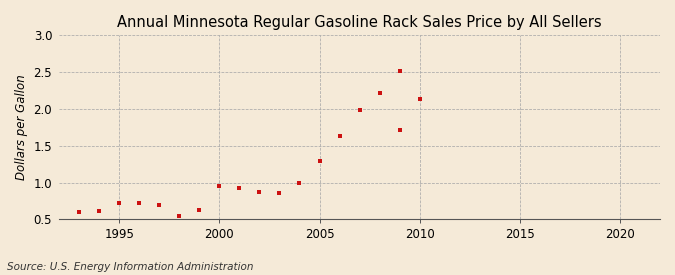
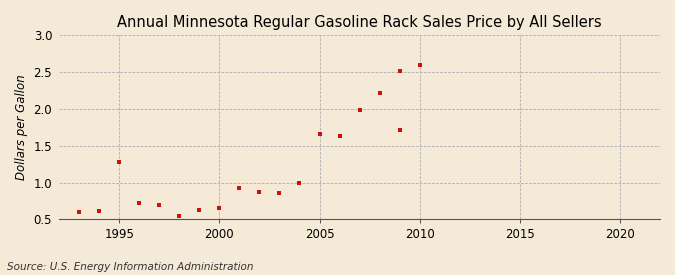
1995: 0.72 -> 1.28
2000: 0.96 -> 0.66
2005: 1.30 -> 1.66
2010: 2.13 -> 2.60
